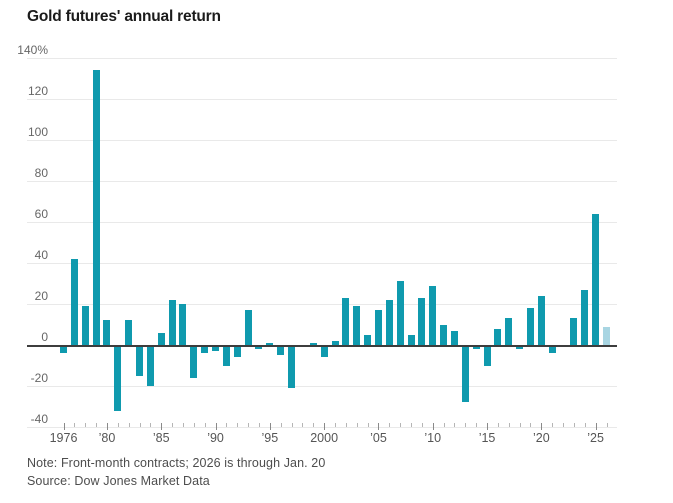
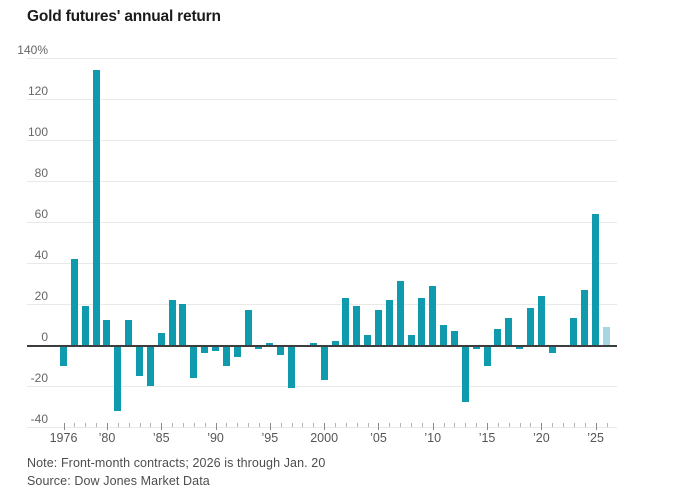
1976: -4% -> -10%
2000: -6% -> -17%
